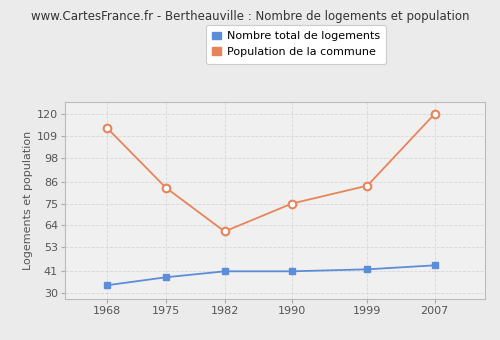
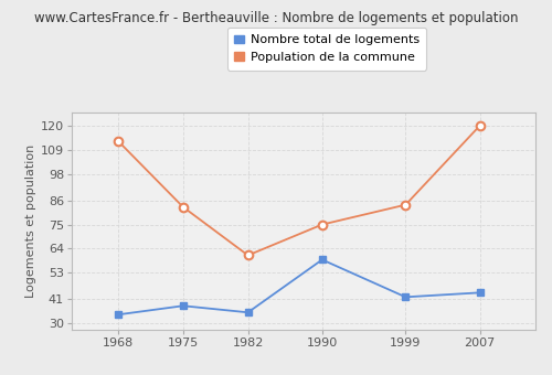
Nombre total de logements/1982: 41 -> 35
Nombre total de logements/1990: 41 -> 59
